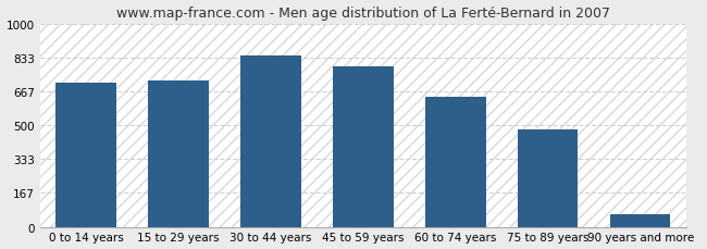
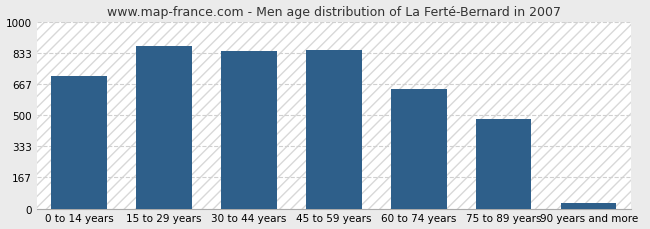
15 to 29 years: 720 -> 870
45 to 59 years: 790 -> 840
90 years and more: 60 -> 30
